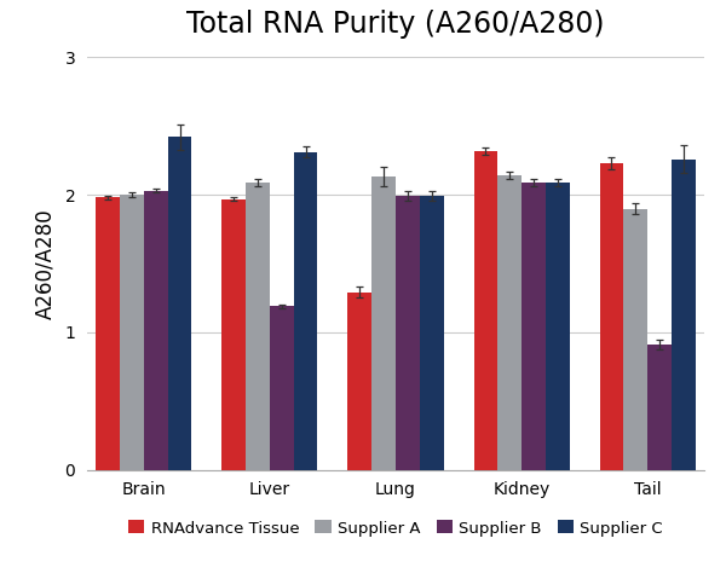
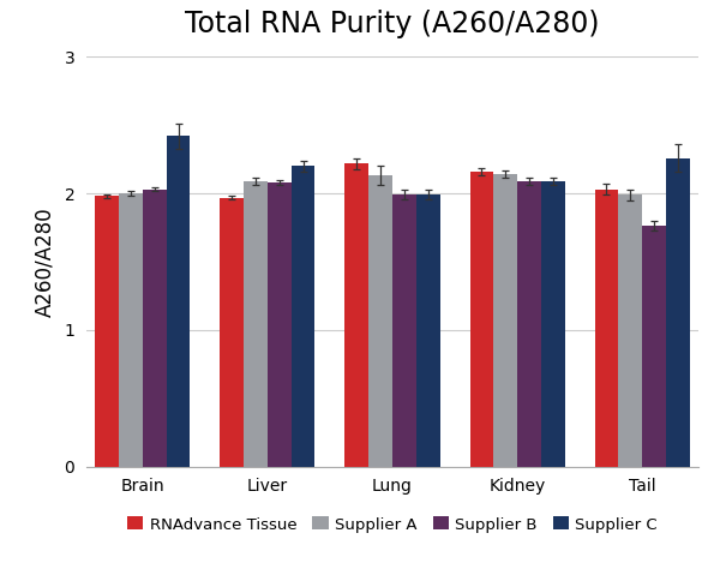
Supplier B/Liver: 1.19 -> 2.08
Supplier C/Liver: 2.31 -> 2.20
RNAdvance Tissue/Lung: 1.29 -> 2.22
RNAdvance Tissue/Kidney: 2.32 -> 2.16
RNAdvance Tissue/Tail: 2.23 -> 2.03
Supplier A/Tail: 1.90 -> 1.99
Supplier B/Tail: 0.91 -> 1.76
